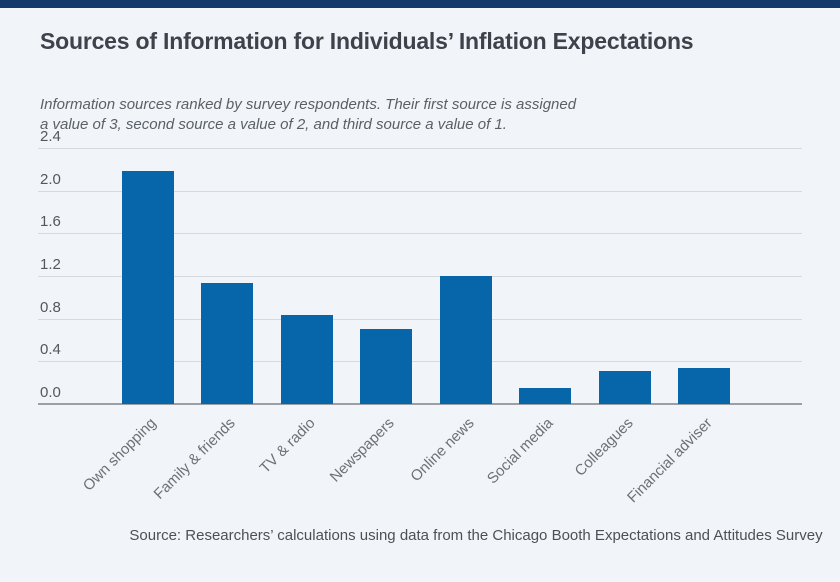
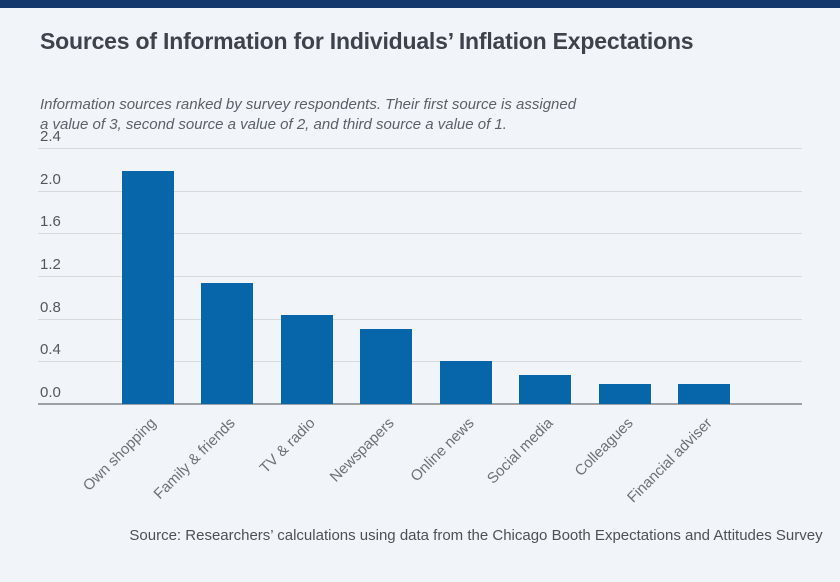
Online news: 1.20 -> 0.40
Social media: 0.15 -> 0.27
Colleagues: 0.31 -> 0.19
Financial adviser: 0.34 -> 0.19
